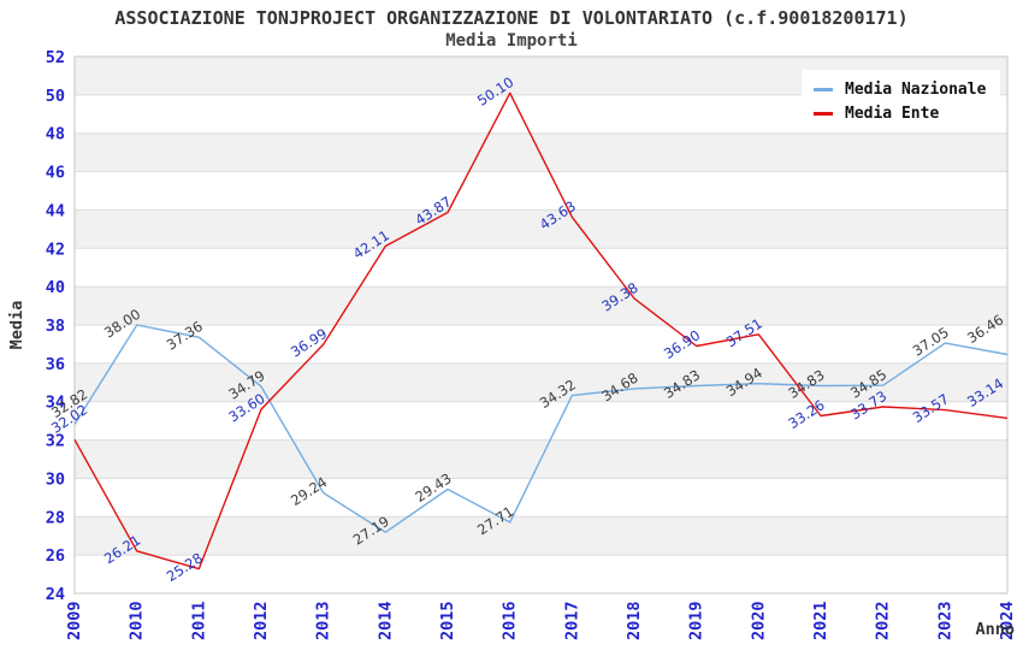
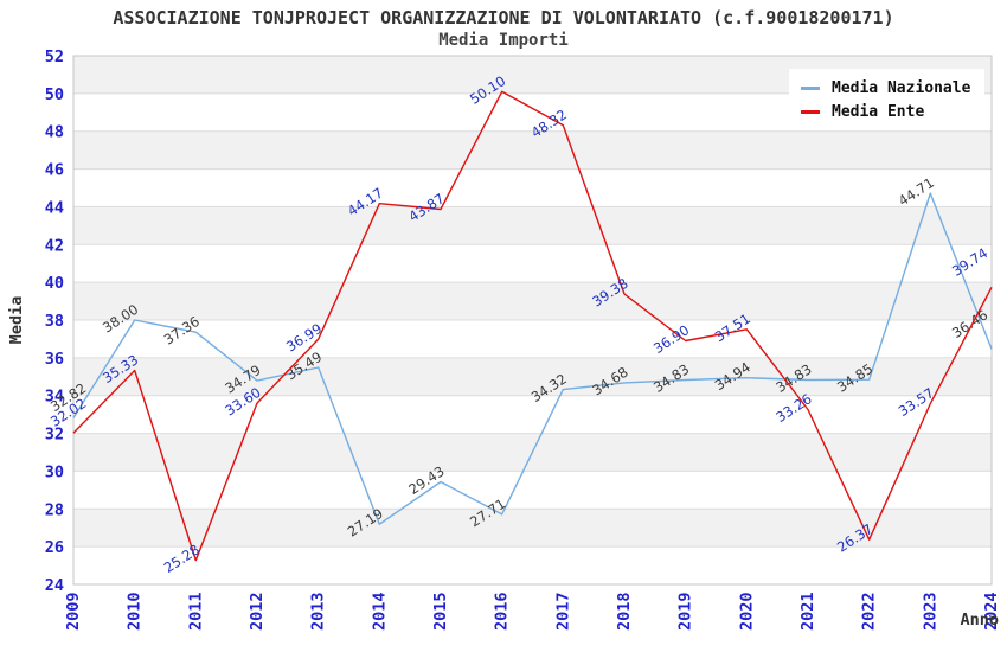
Media Ente/2010: 26.21 -> 35.33
Media Nazionale/2013: 29.24 -> 35.49
Media Ente/2014: 42.11 -> 44.17
Media Ente/2017: 43.63 -> 48.32
Media Ente/2022: 33.73 -> 26.37
Media Nazionale/2023: 37.05 -> 44.71
Media Ente/2024: 33.14 -> 39.74
